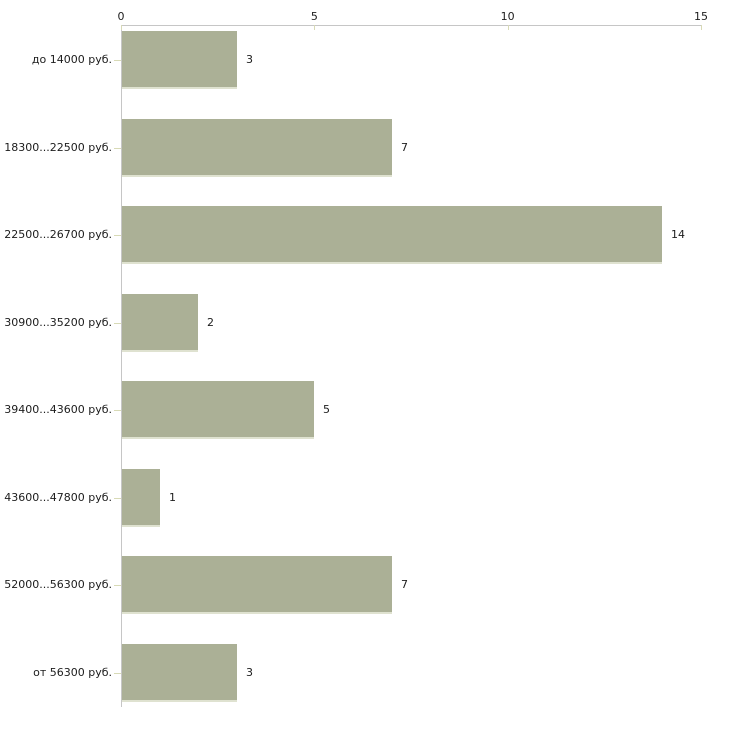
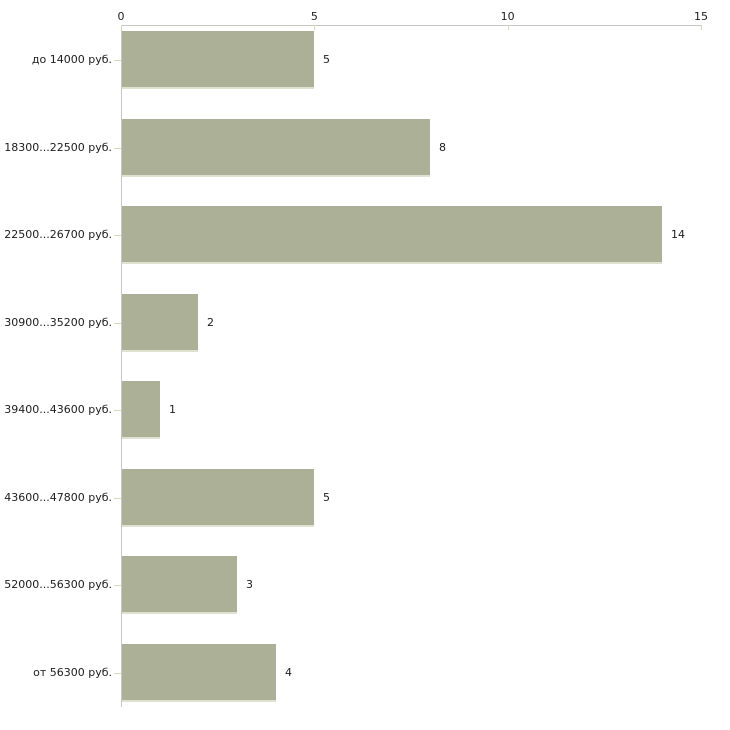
до 14000 руб.: 3 -> 5
18300...22500 руб.: 7 -> 8
39400...43600 руб.: 5 -> 1
43600...47800 руб.: 1 -> 5
52000...56300 руб.: 7 -> 3
от 56300 руб.: 3 -> 4
